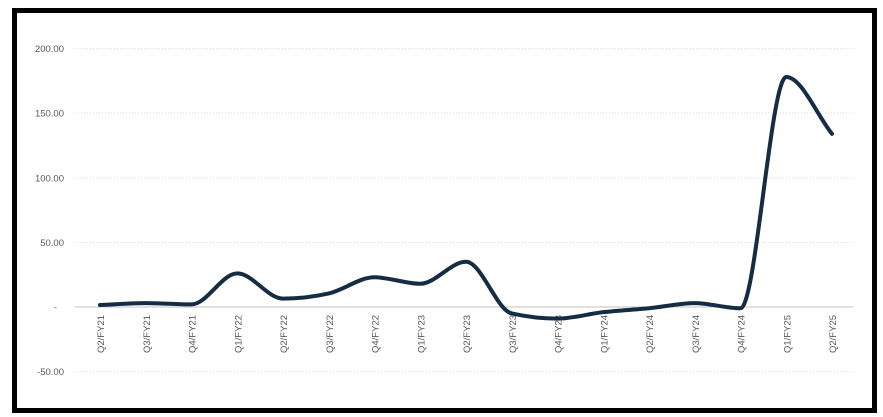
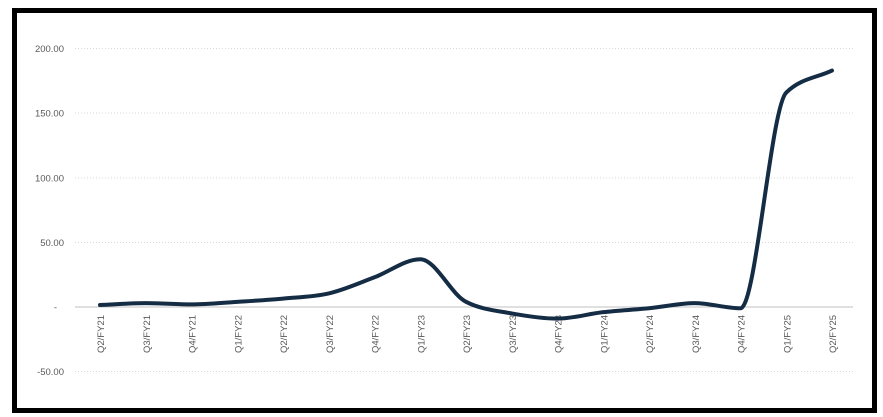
Q1/FY22: 26 -> 4
Q1/FY23: 18 -> 37
Q2/FY23: 35 -> 4
Q1/FY25: 178 -> 166
Q2/FY25: 134 -> 183
